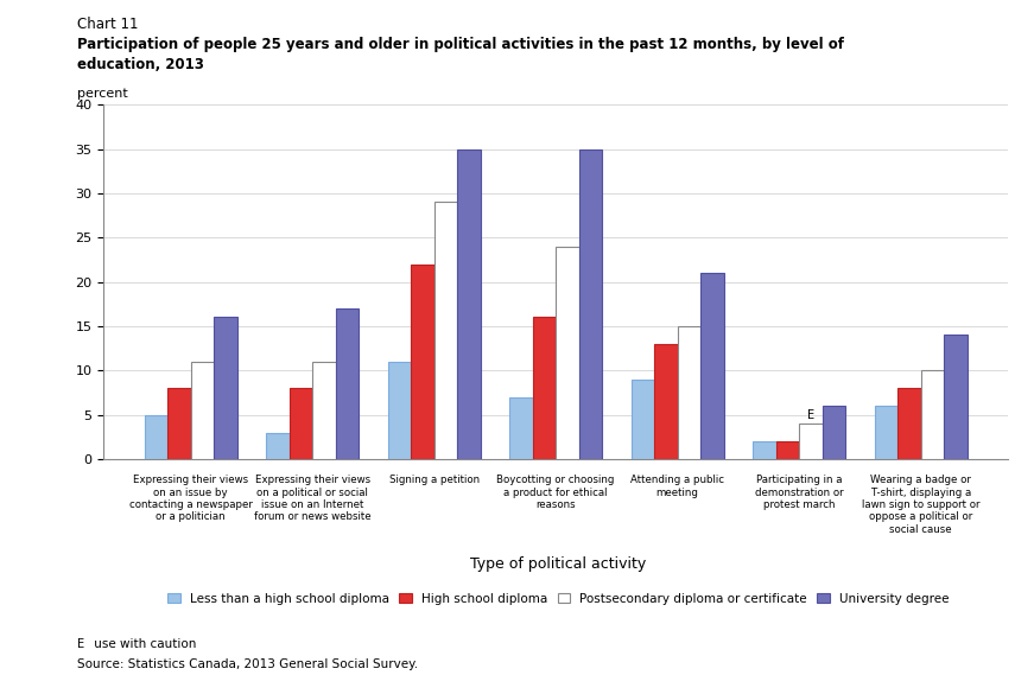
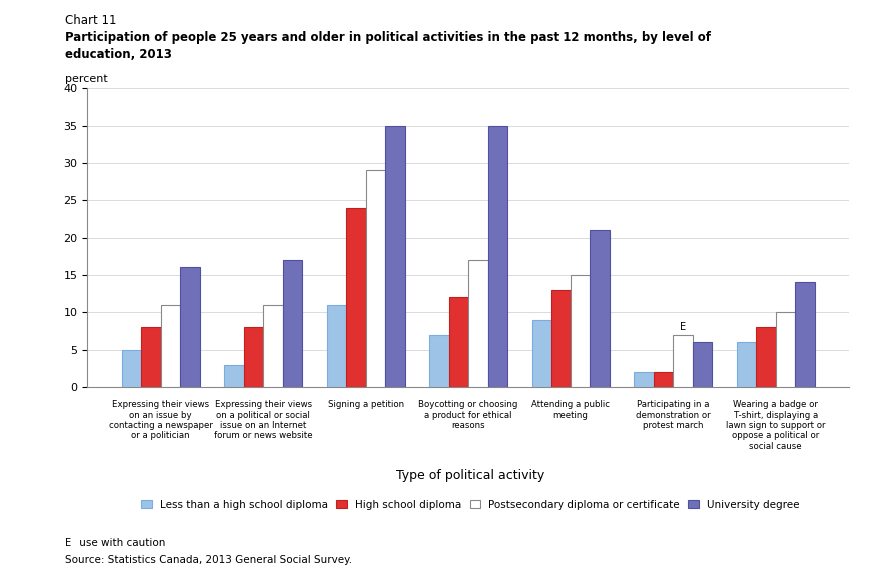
High school diploma/Signing a petition: 22 -> 24
High school diploma/Boycotting or choosing a product for ethical reasons: 16 -> 12
Postsecondary diploma or certificate/Boycotting or choosing a product for ethical reasons: 24 -> 17
Postsecondary diploma or certificate/Participating in a demonstration or protest march: 4 -> 7
